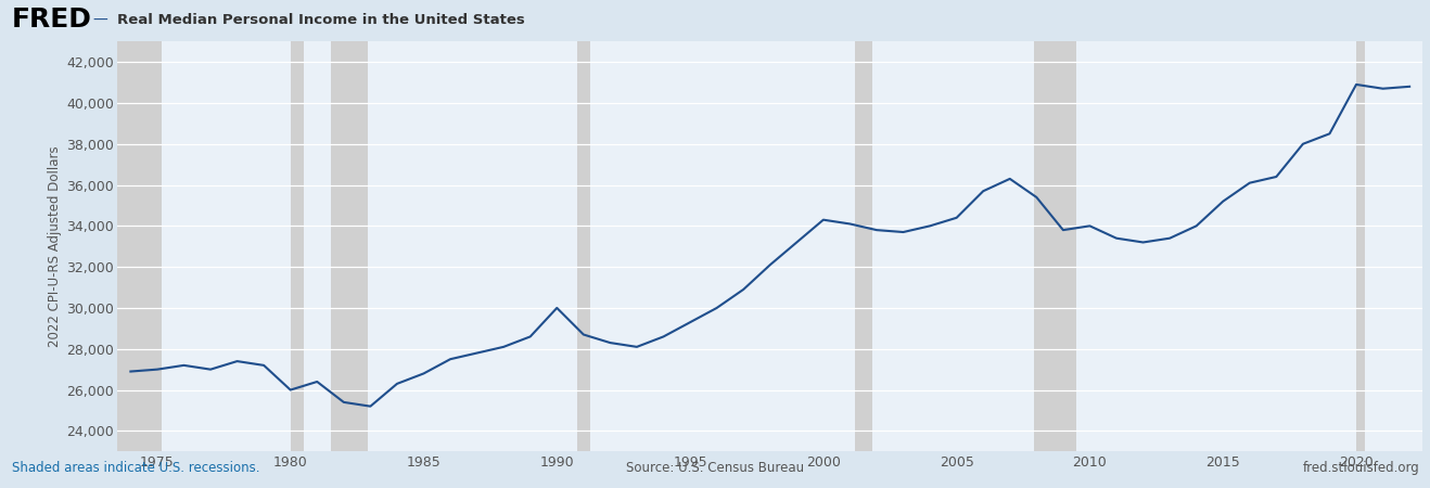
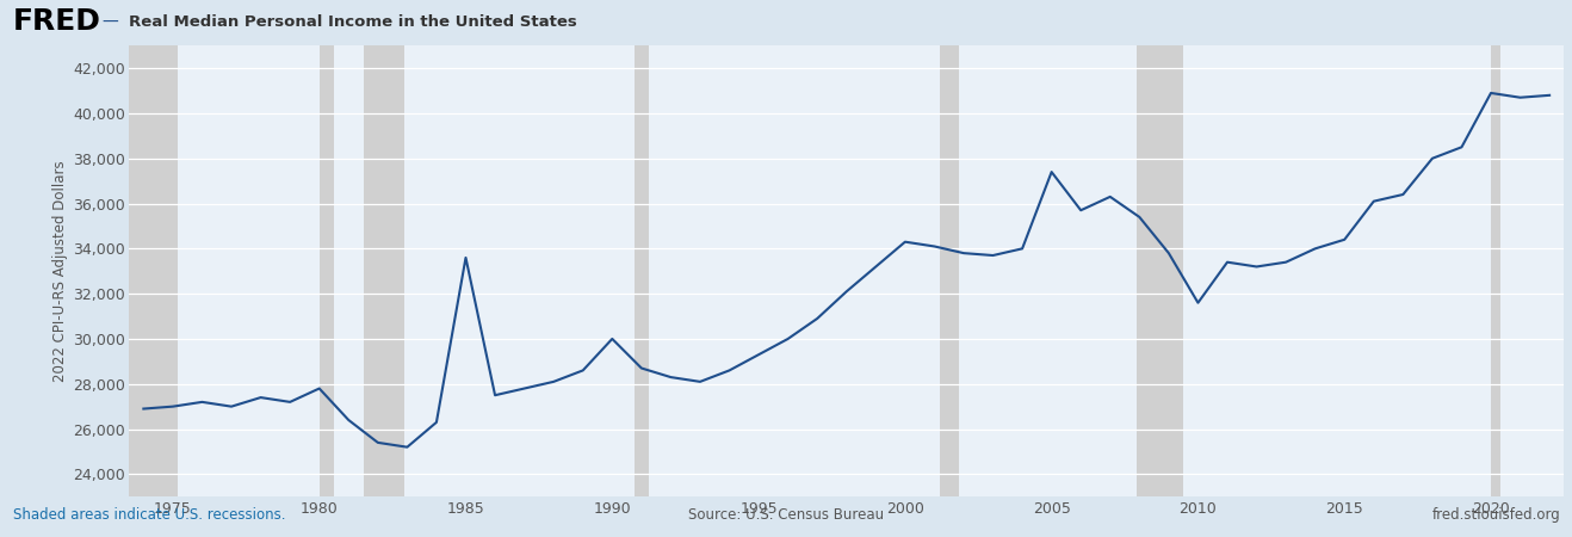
1980: 26,000 -> 27,800
1985: 26,800 -> 33,600
2005: 34,400 -> 37,400
2010: 34,000 -> 31,600
2015: 35,200 -> 34,400
